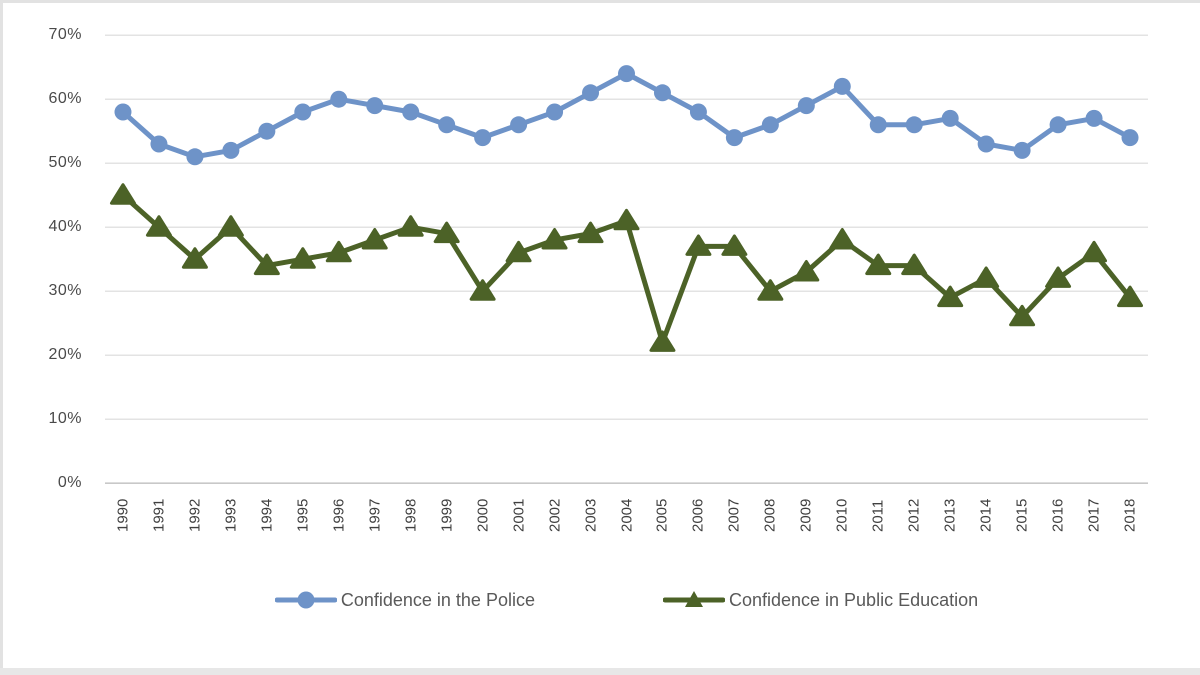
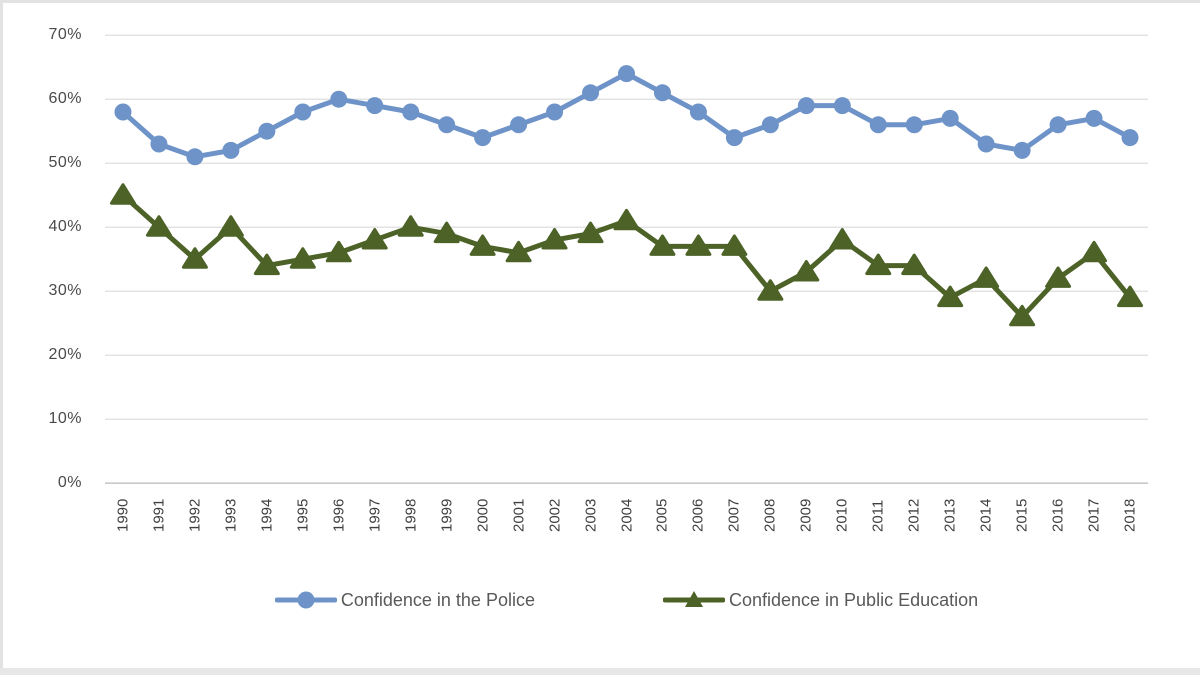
Confidence in Public Education/2000: 30% -> 37%
Confidence in Public Education/2005: 22% -> 37%
Confidence in the Police/2010: 62% -> 59%
